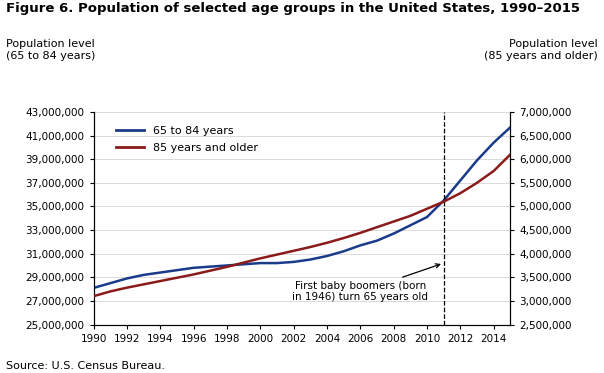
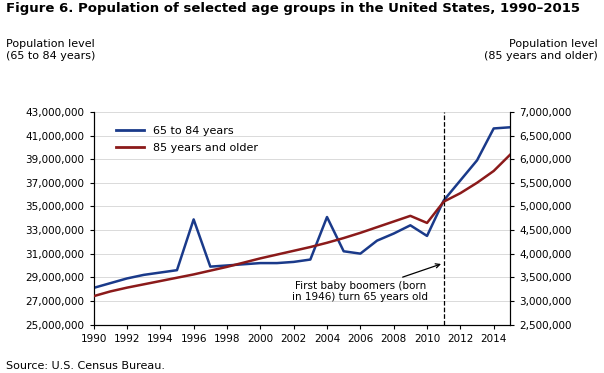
65 to 84 years/1996: 29,800,000 -> 33,900,000
65 to 84 years/2004: 30,800,000 -> 34,100,000
65 to 84 years/2006: 31,700,000 -> 31,000,000
65 to 84 years/2010: 34,100,000 -> 32,500,000
85 years and older/2010: 4,950,000 -> 4,650,000
65 to 84 years/2014: 40,400,000 -> 41,600,000
